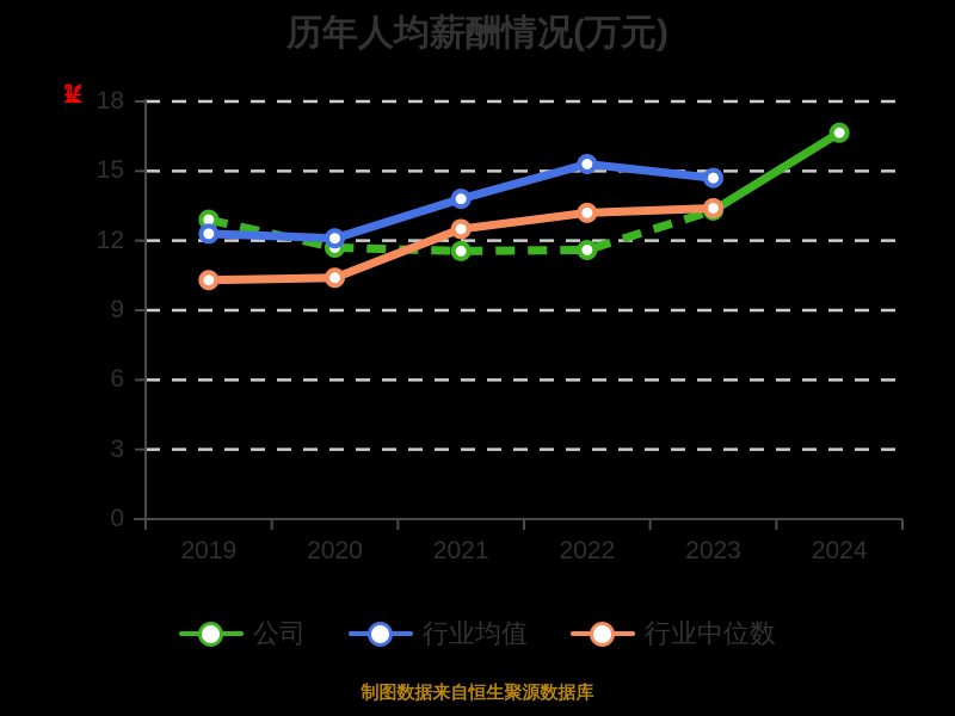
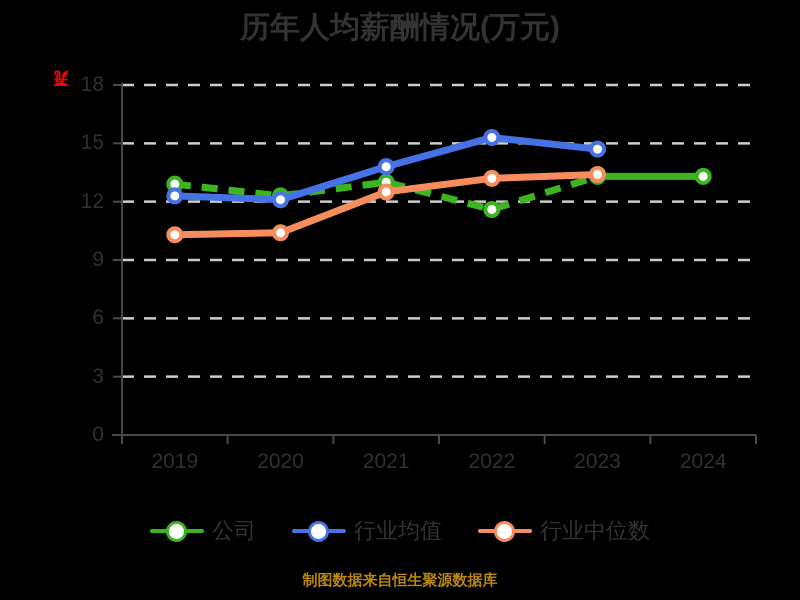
公司/2020: 11.7 -> 12.3
公司/2021: 11.6 -> 13.0
公司/2024: 16.6 -> 13.3
